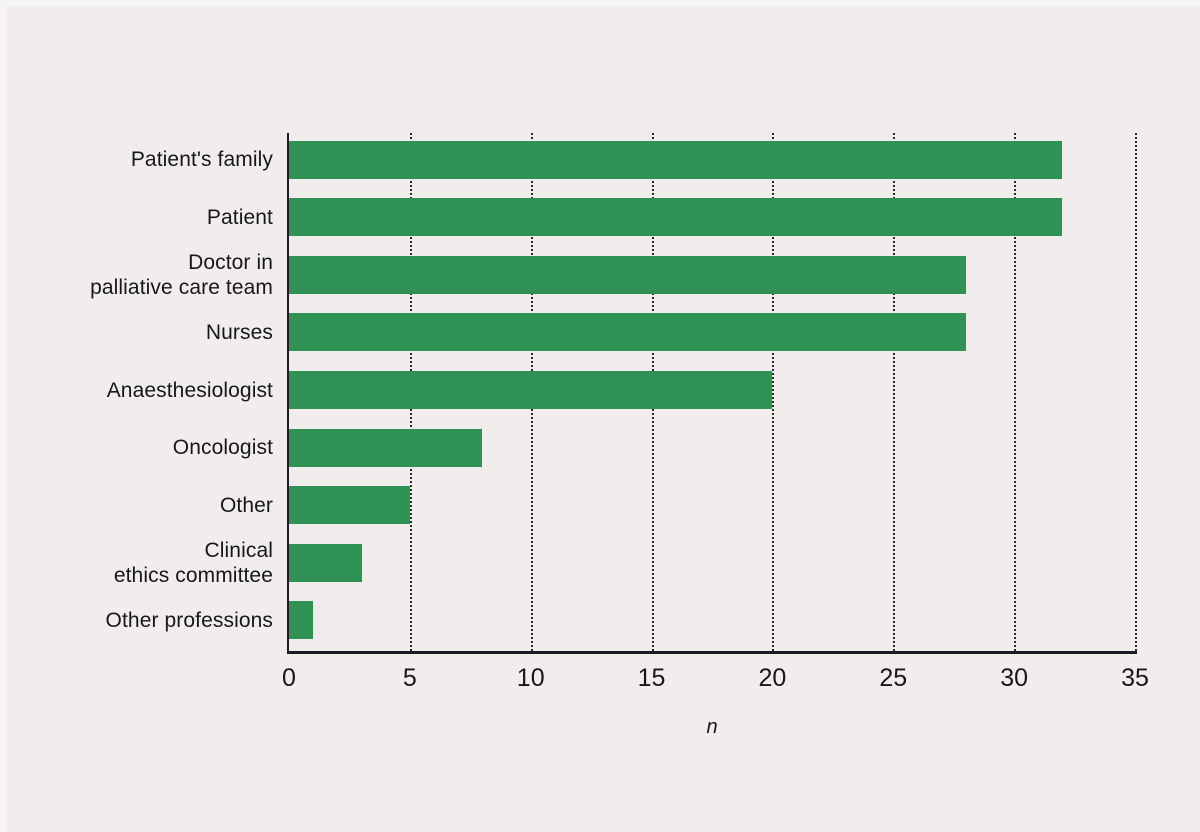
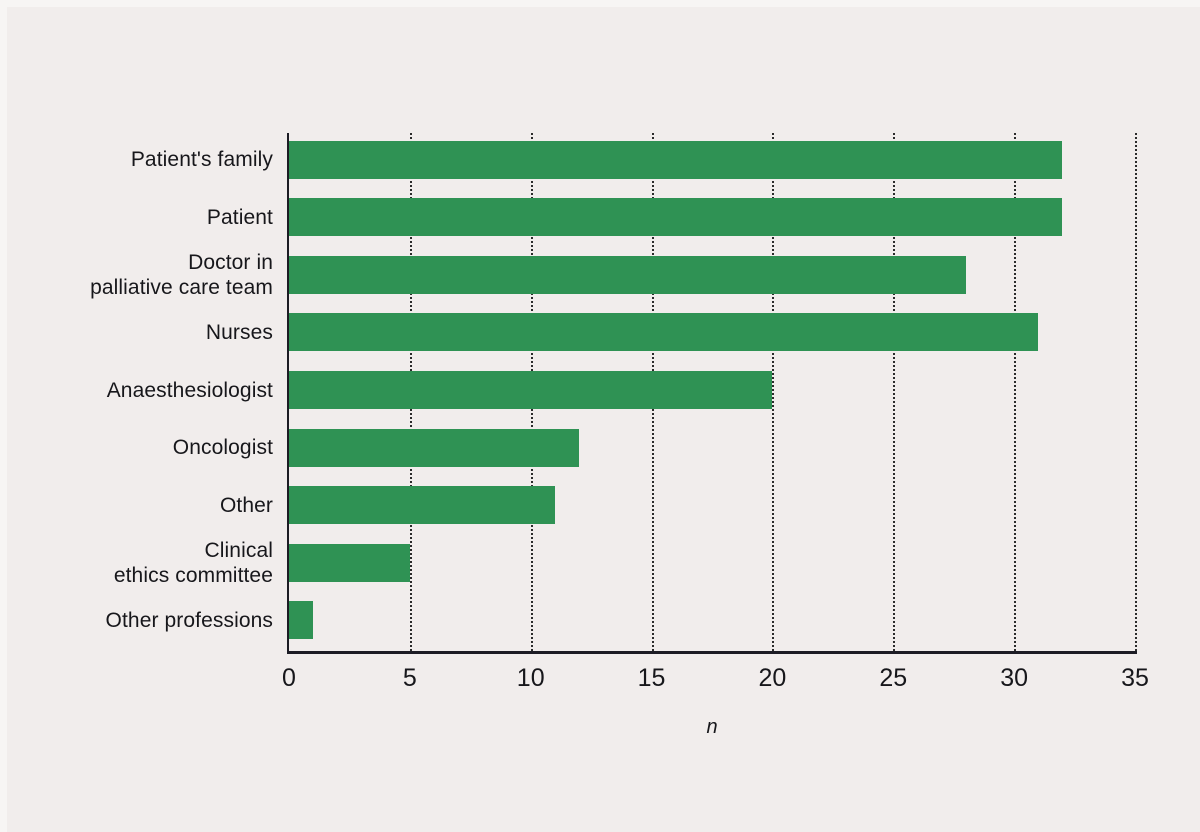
Nurses: 28 -> 31
Oncologist: 8 -> 12
Other: 5 -> 11
Clinical ethics committee: 3 -> 5
